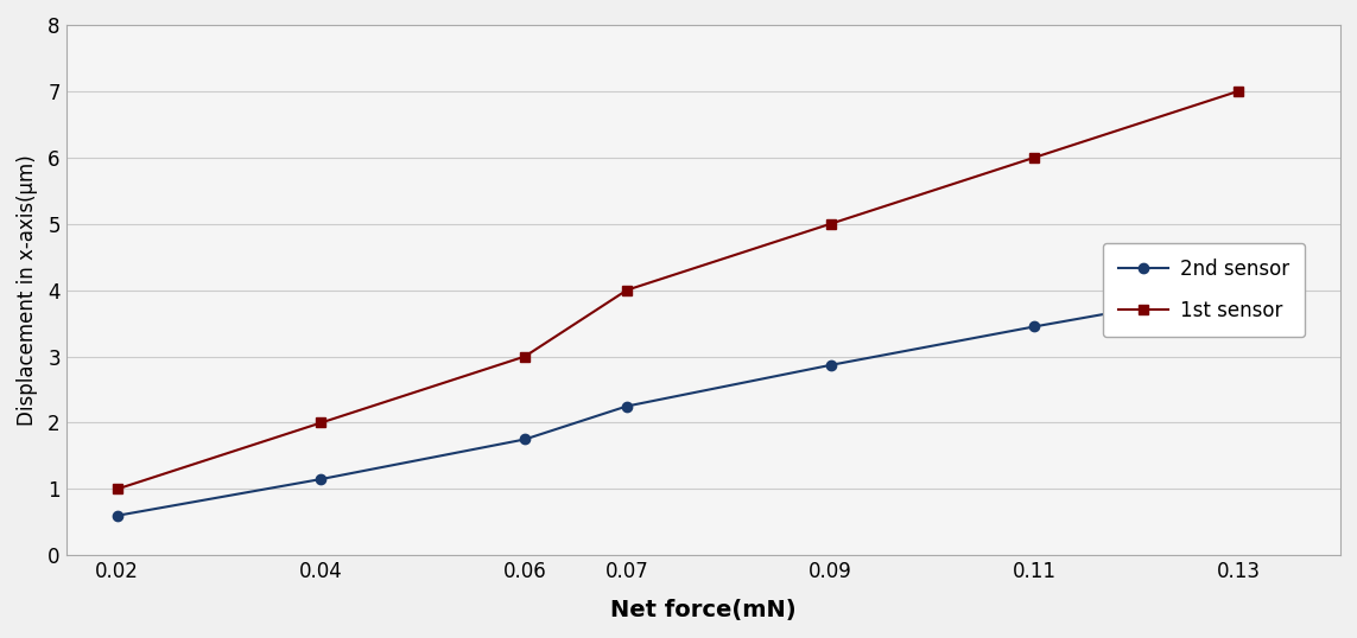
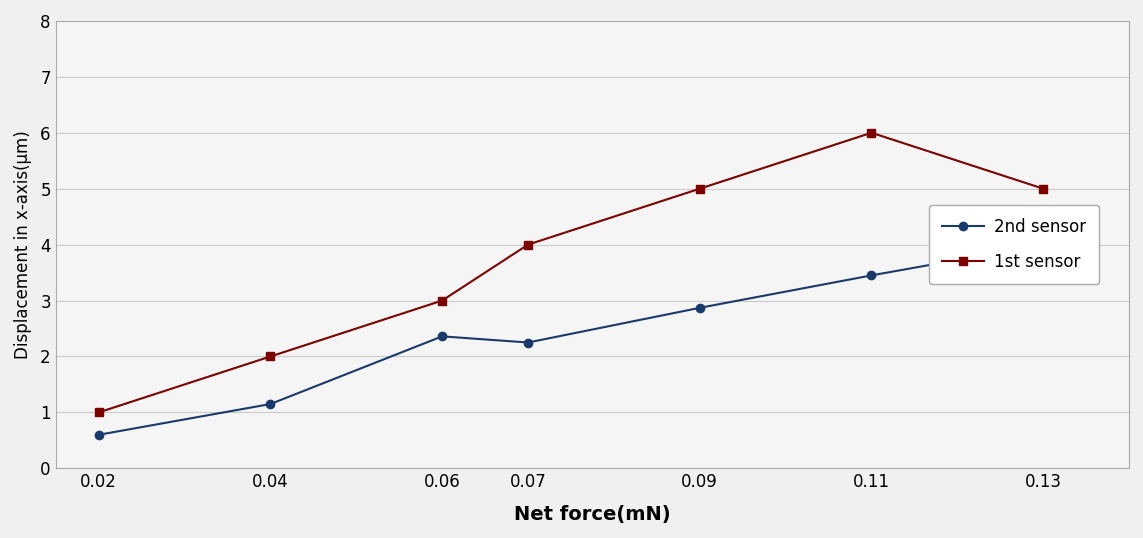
2nd sensor/0.06: 1.75 -> 2.36
1st sensor/0.13: 7 -> 5
